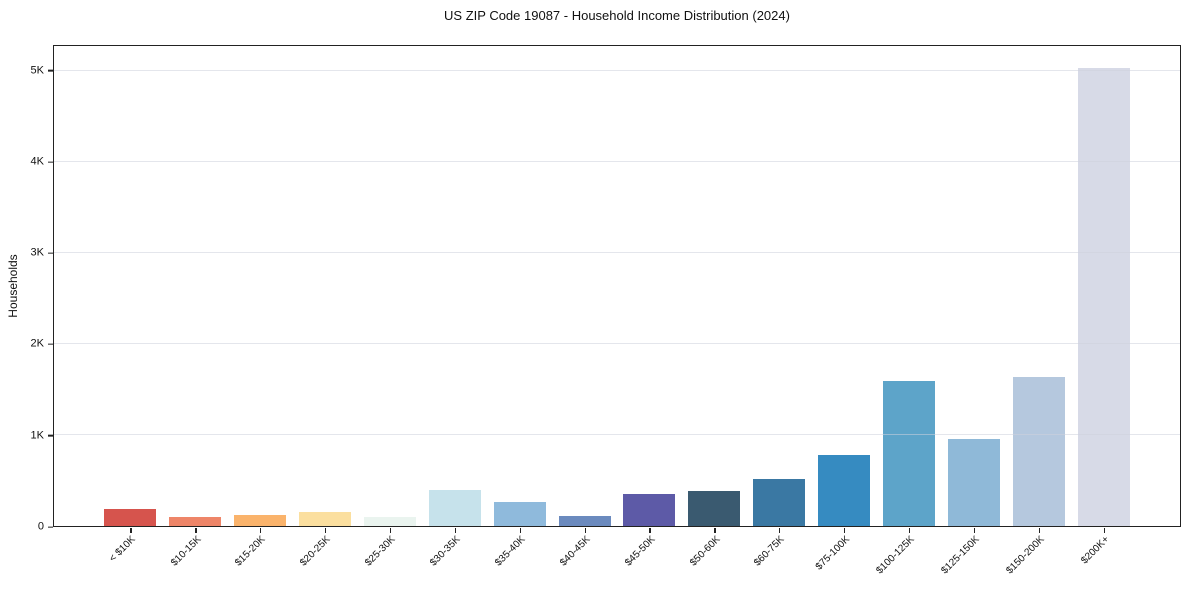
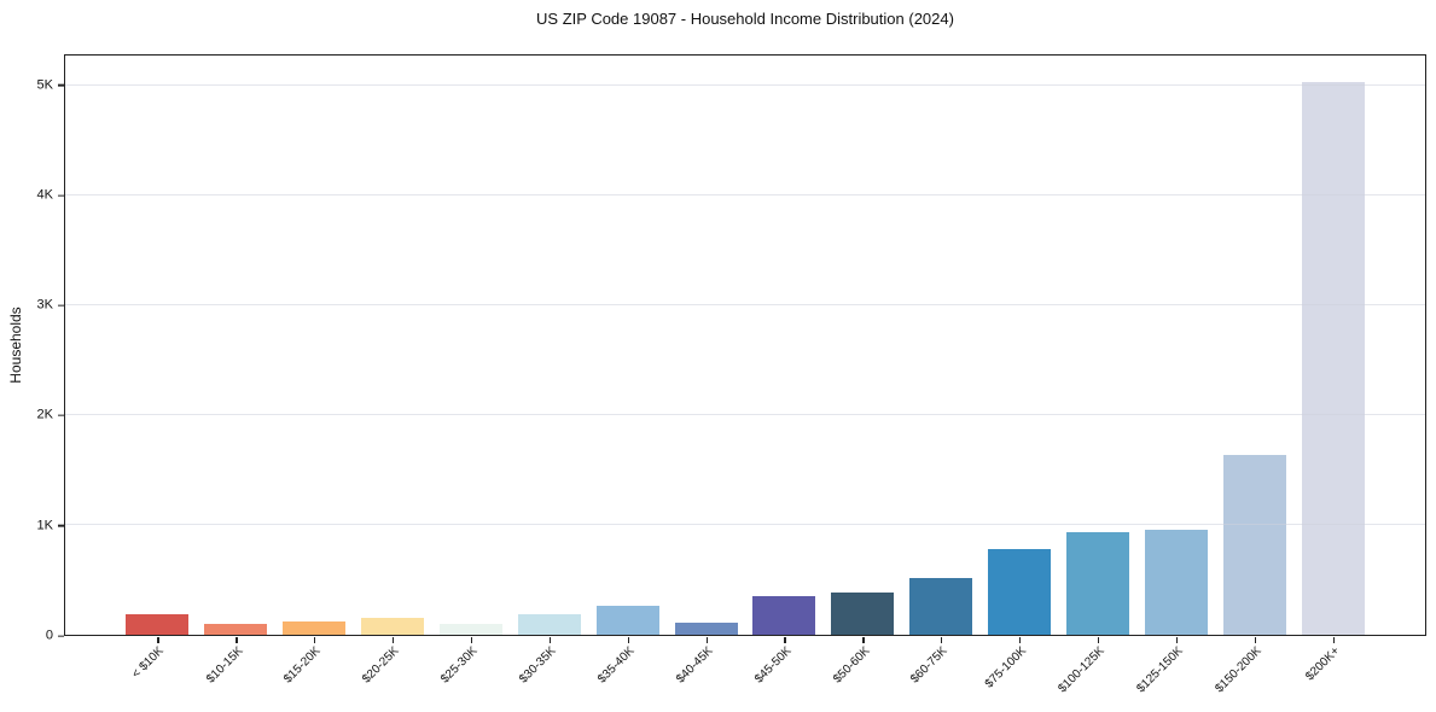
$30-35K: 0.4K -> 0.2K
$100-125K: 1.6K -> 0.9K
